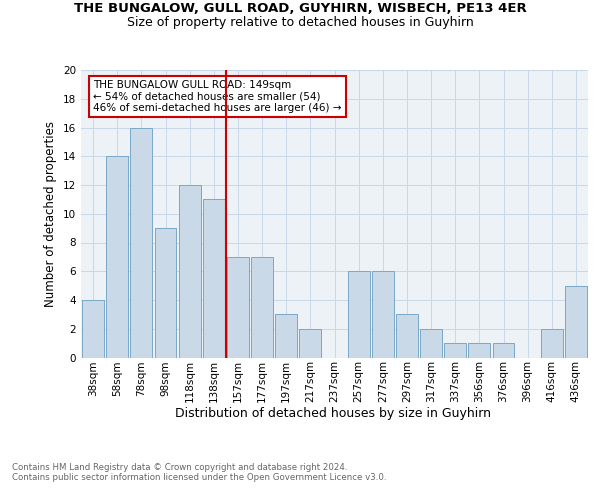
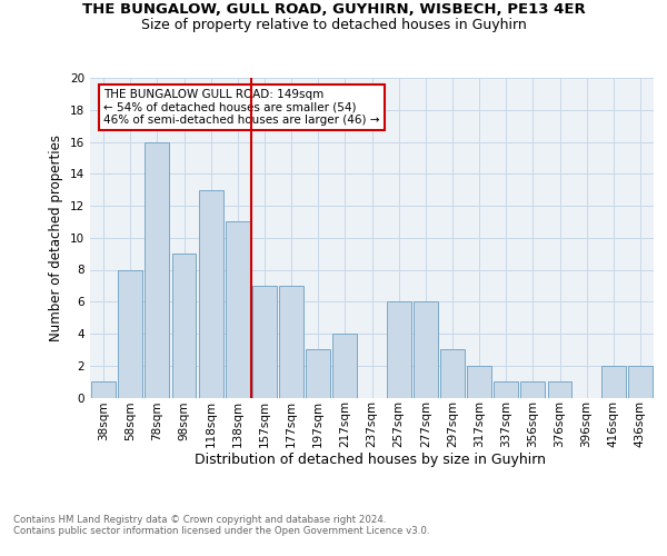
38sqm: 4 -> 1
58sqm: 14 -> 8
118sqm: 12 -> 13
217sqm: 2 -> 4
436sqm: 5 -> 2
